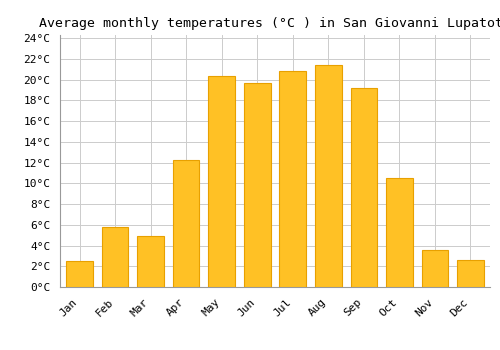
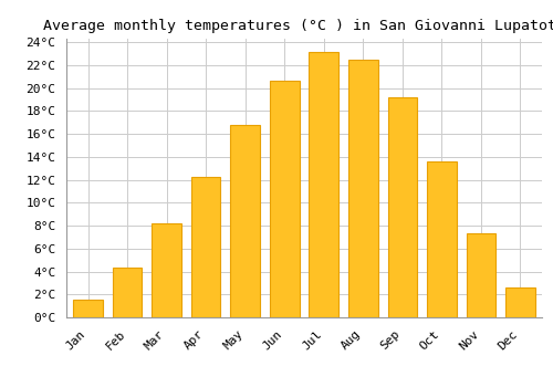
Jan: 2.5°C -> 1.5°C
Feb: 5.8°C -> 4.3°C
Mar: 4.9°C -> 8.2°C
May: 20.3°C -> 16.8°C
Jun: 19.7°C -> 20.6°C
Jul: 20.8°C -> 23.1°C
Aug: 21.4°C -> 22.5°C
Oct: 10.5°C -> 13.6°C
Nov: 3.6°C -> 7.3°C
